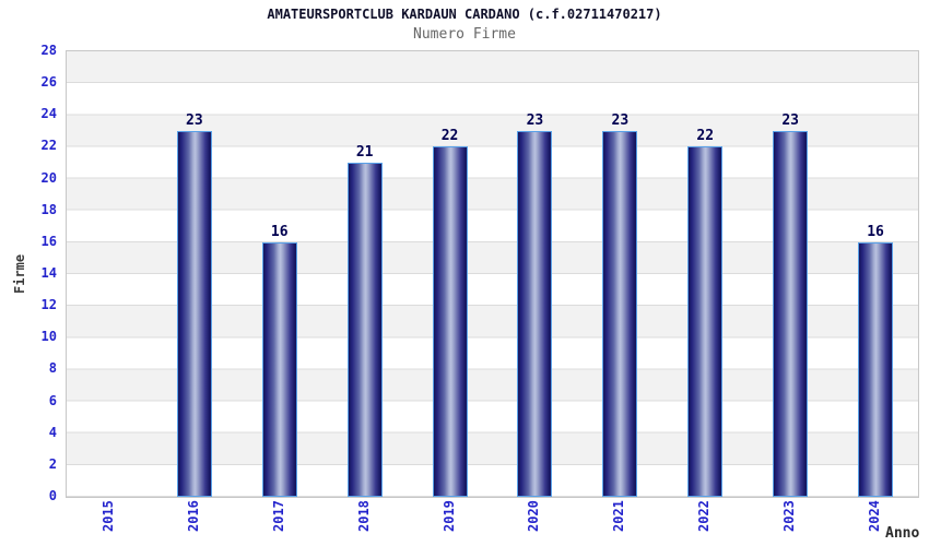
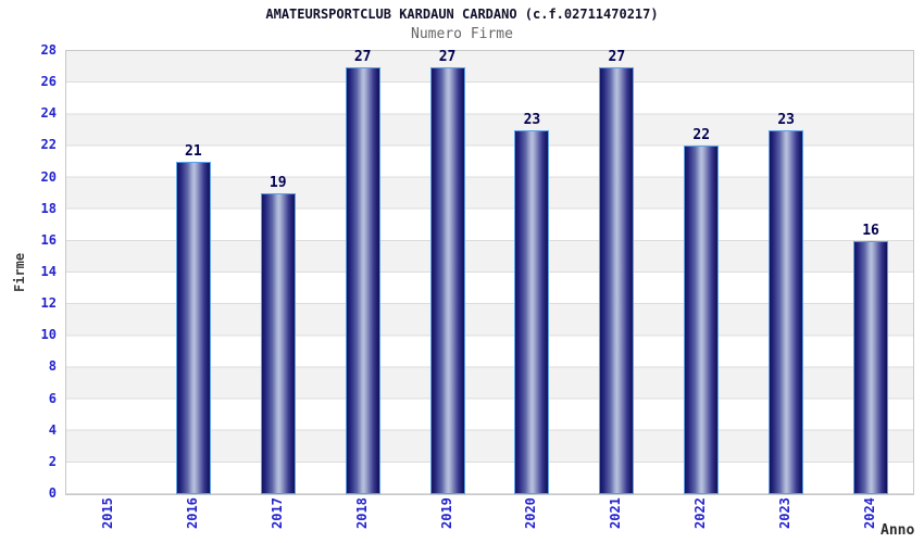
2016: 23 -> 21
2017: 16 -> 19
2018: 21 -> 27
2019: 22 -> 27
2021: 23 -> 27
